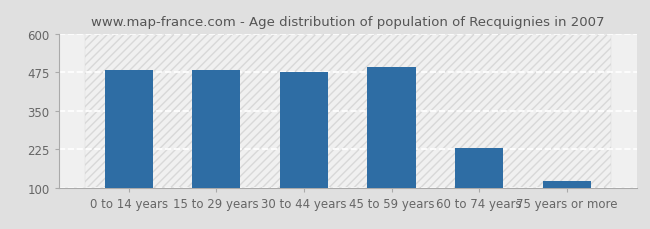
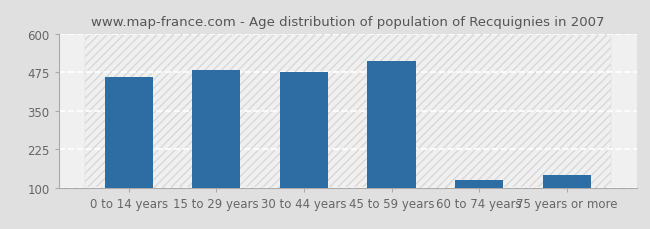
0 to 14 years: 483 -> 460
45 to 59 years: 490 -> 510
60 to 74 years: 228 -> 125
75 years or more: 120 -> 140
